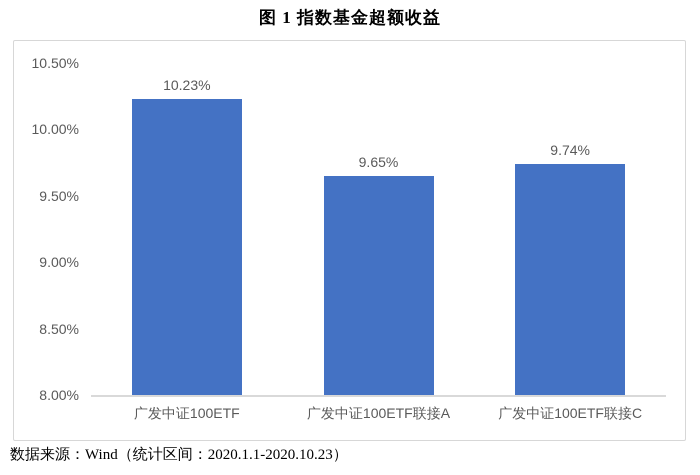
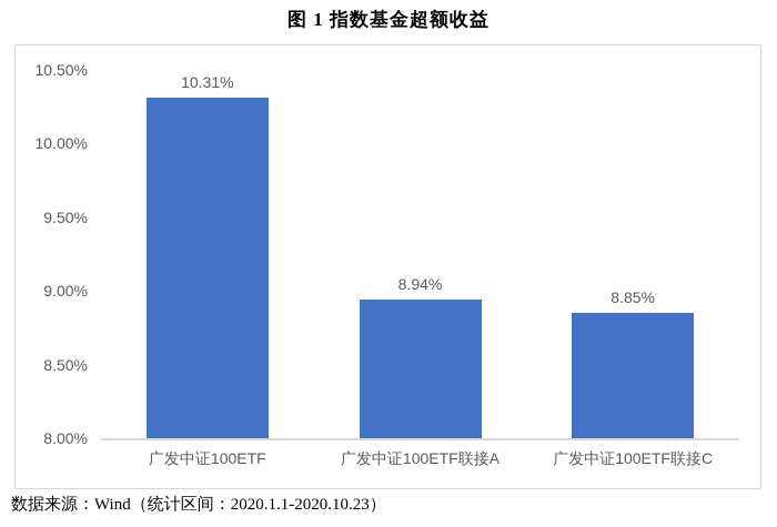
广发中证100ETF: 10.23% -> 10.31%
广发中证100ETF联接A: 9.65% -> 8.94%
广发中证100ETF联接C: 9.74% -> 8.85%
